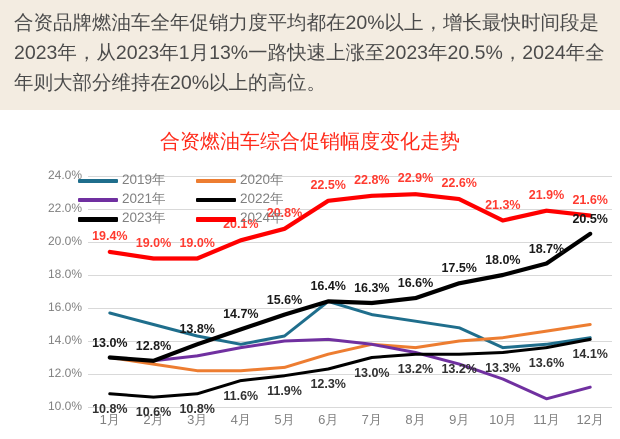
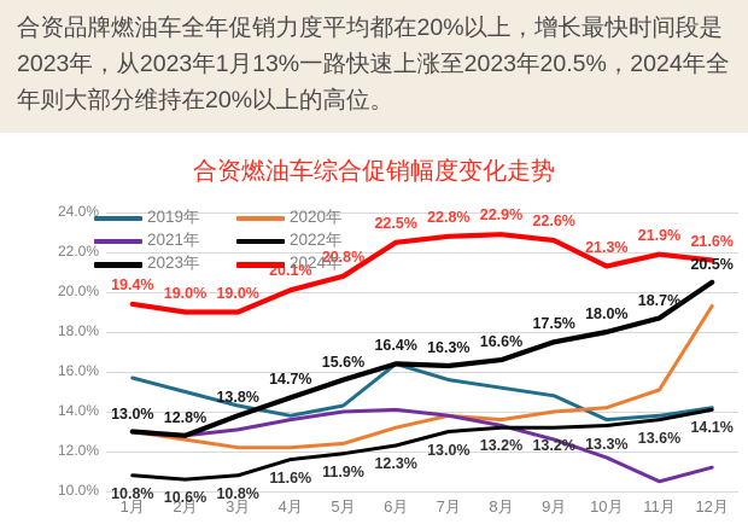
2020年/11月: 14.6% -> 15.1%
2020年/12月: 15.0% -> 19.3%
